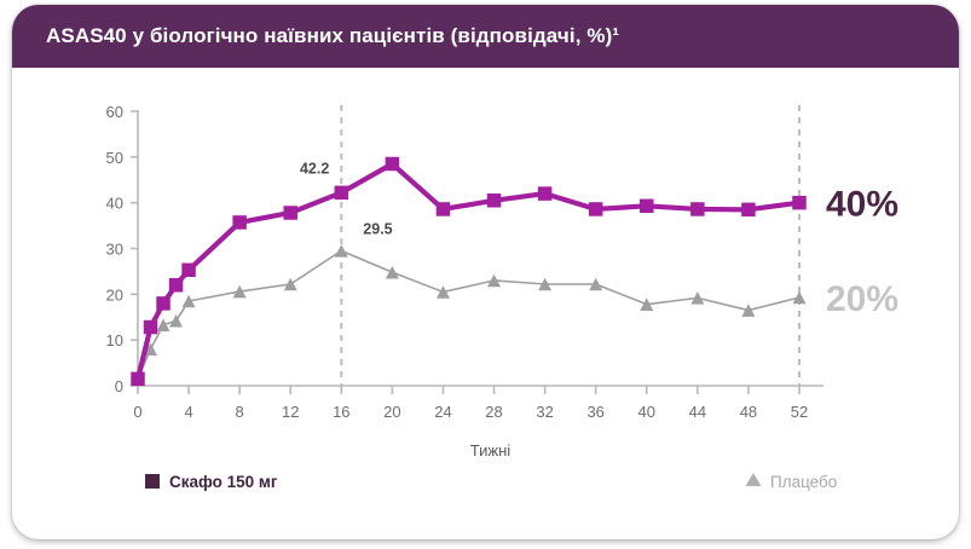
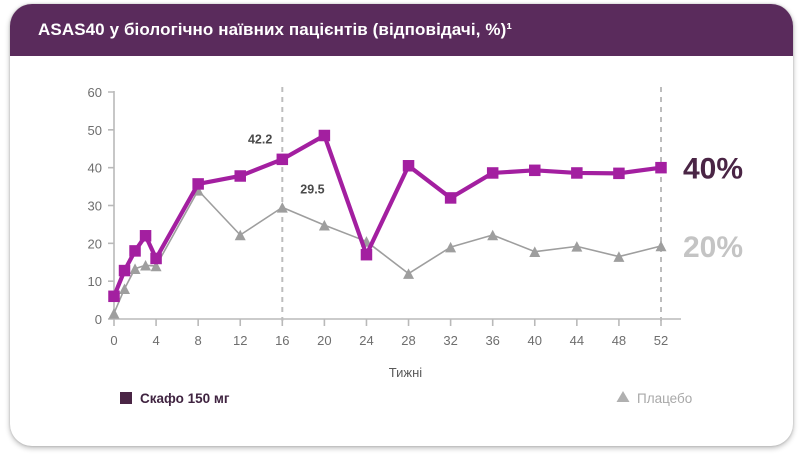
Скафо 150 мг/0: 2 -> 6
Скафо 150 мг/4: 25 -> 16
Плацебо/4: 18 -> 14
Плацебо/8: 21 -> 34
Скафо 150 мг/24: 39 -> 17
Плацебо/28: 23 -> 12
Скафо 150 мг/32: 42 -> 32
Плацебо/32: 22 -> 19
